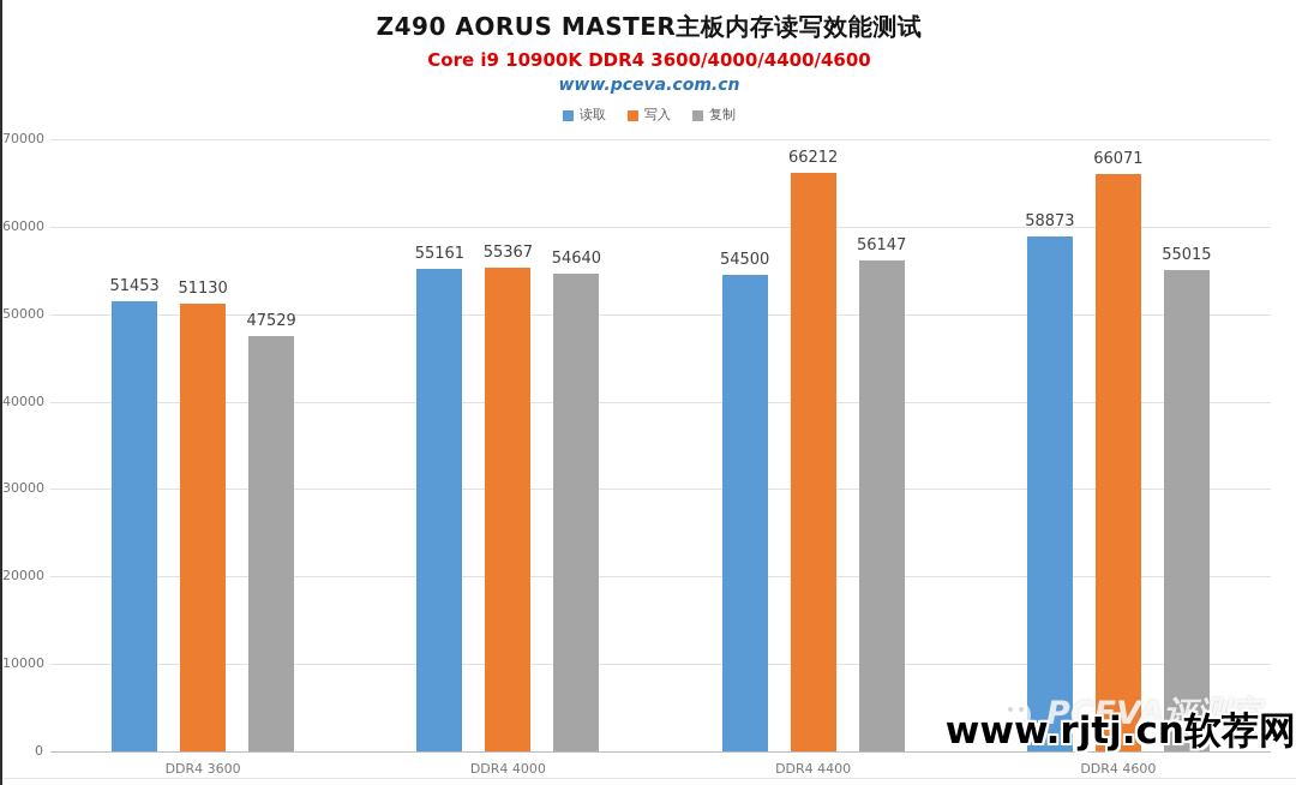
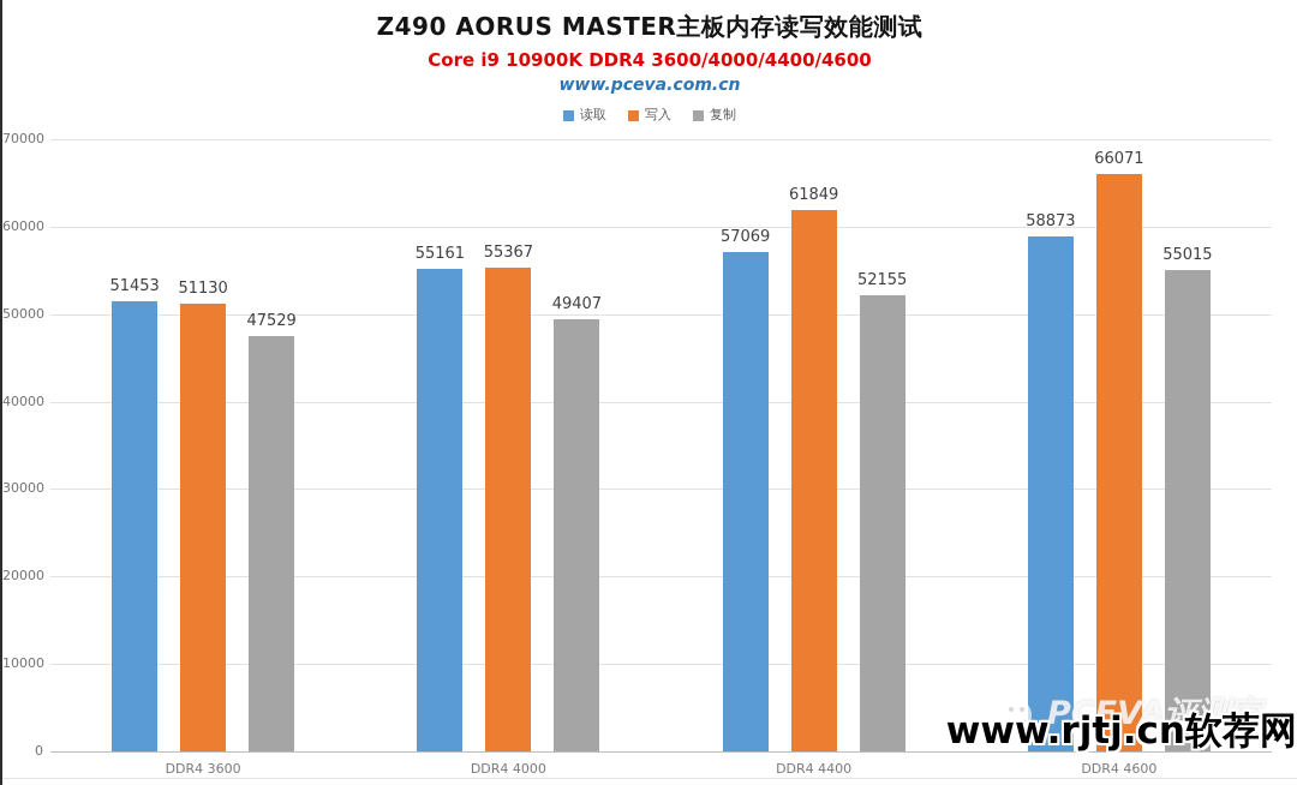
复制/DDR4 4000: 54640 -> 49407
读取/DDR4 4400: 54500 -> 57069
写入/DDR4 4400: 66212 -> 61849
复制/DDR4 4400: 56147 -> 52155
